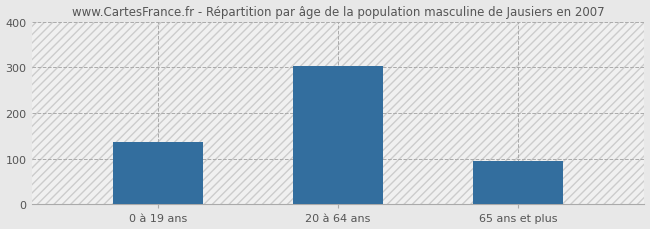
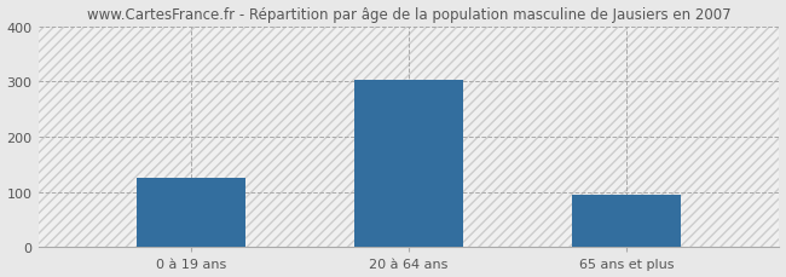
0 à 19 ans: 137 -> 125
